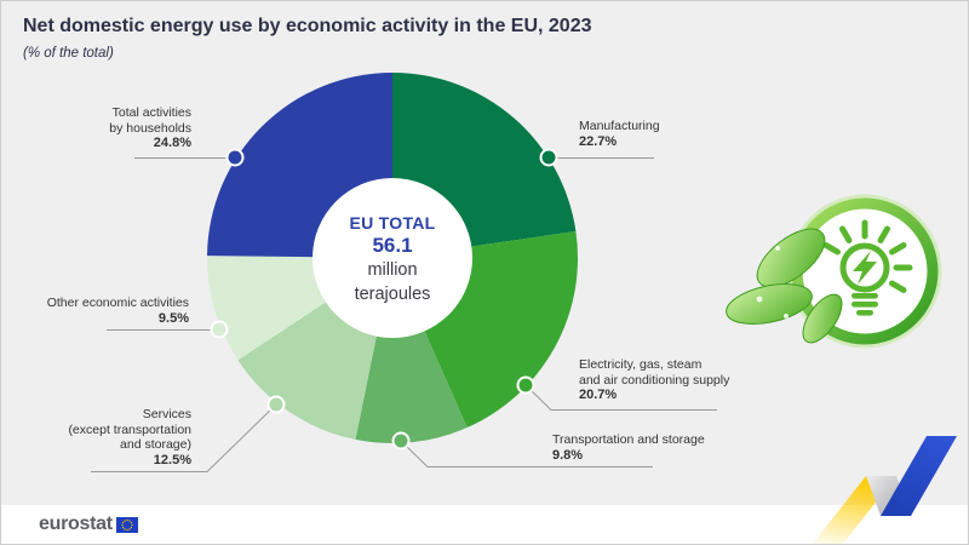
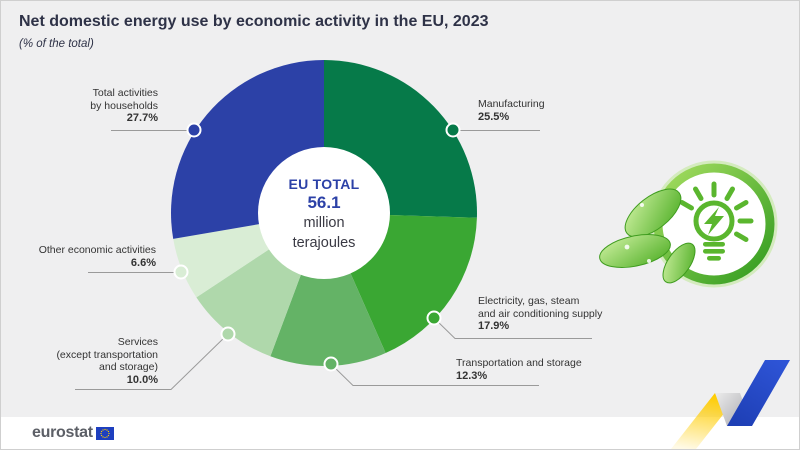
Manufacturing: 22.7% -> 25.5%
Electricity, gas, steam and air conditioning supply: 20.7% -> 17.9%
Transportation and storage: 9.8% -> 12.3%
Services (except transportation and storage): 12.5% -> 10.0%
Other economic activities: 9.5% -> 6.6%
Total activities by households: 24.8% -> 27.7%
